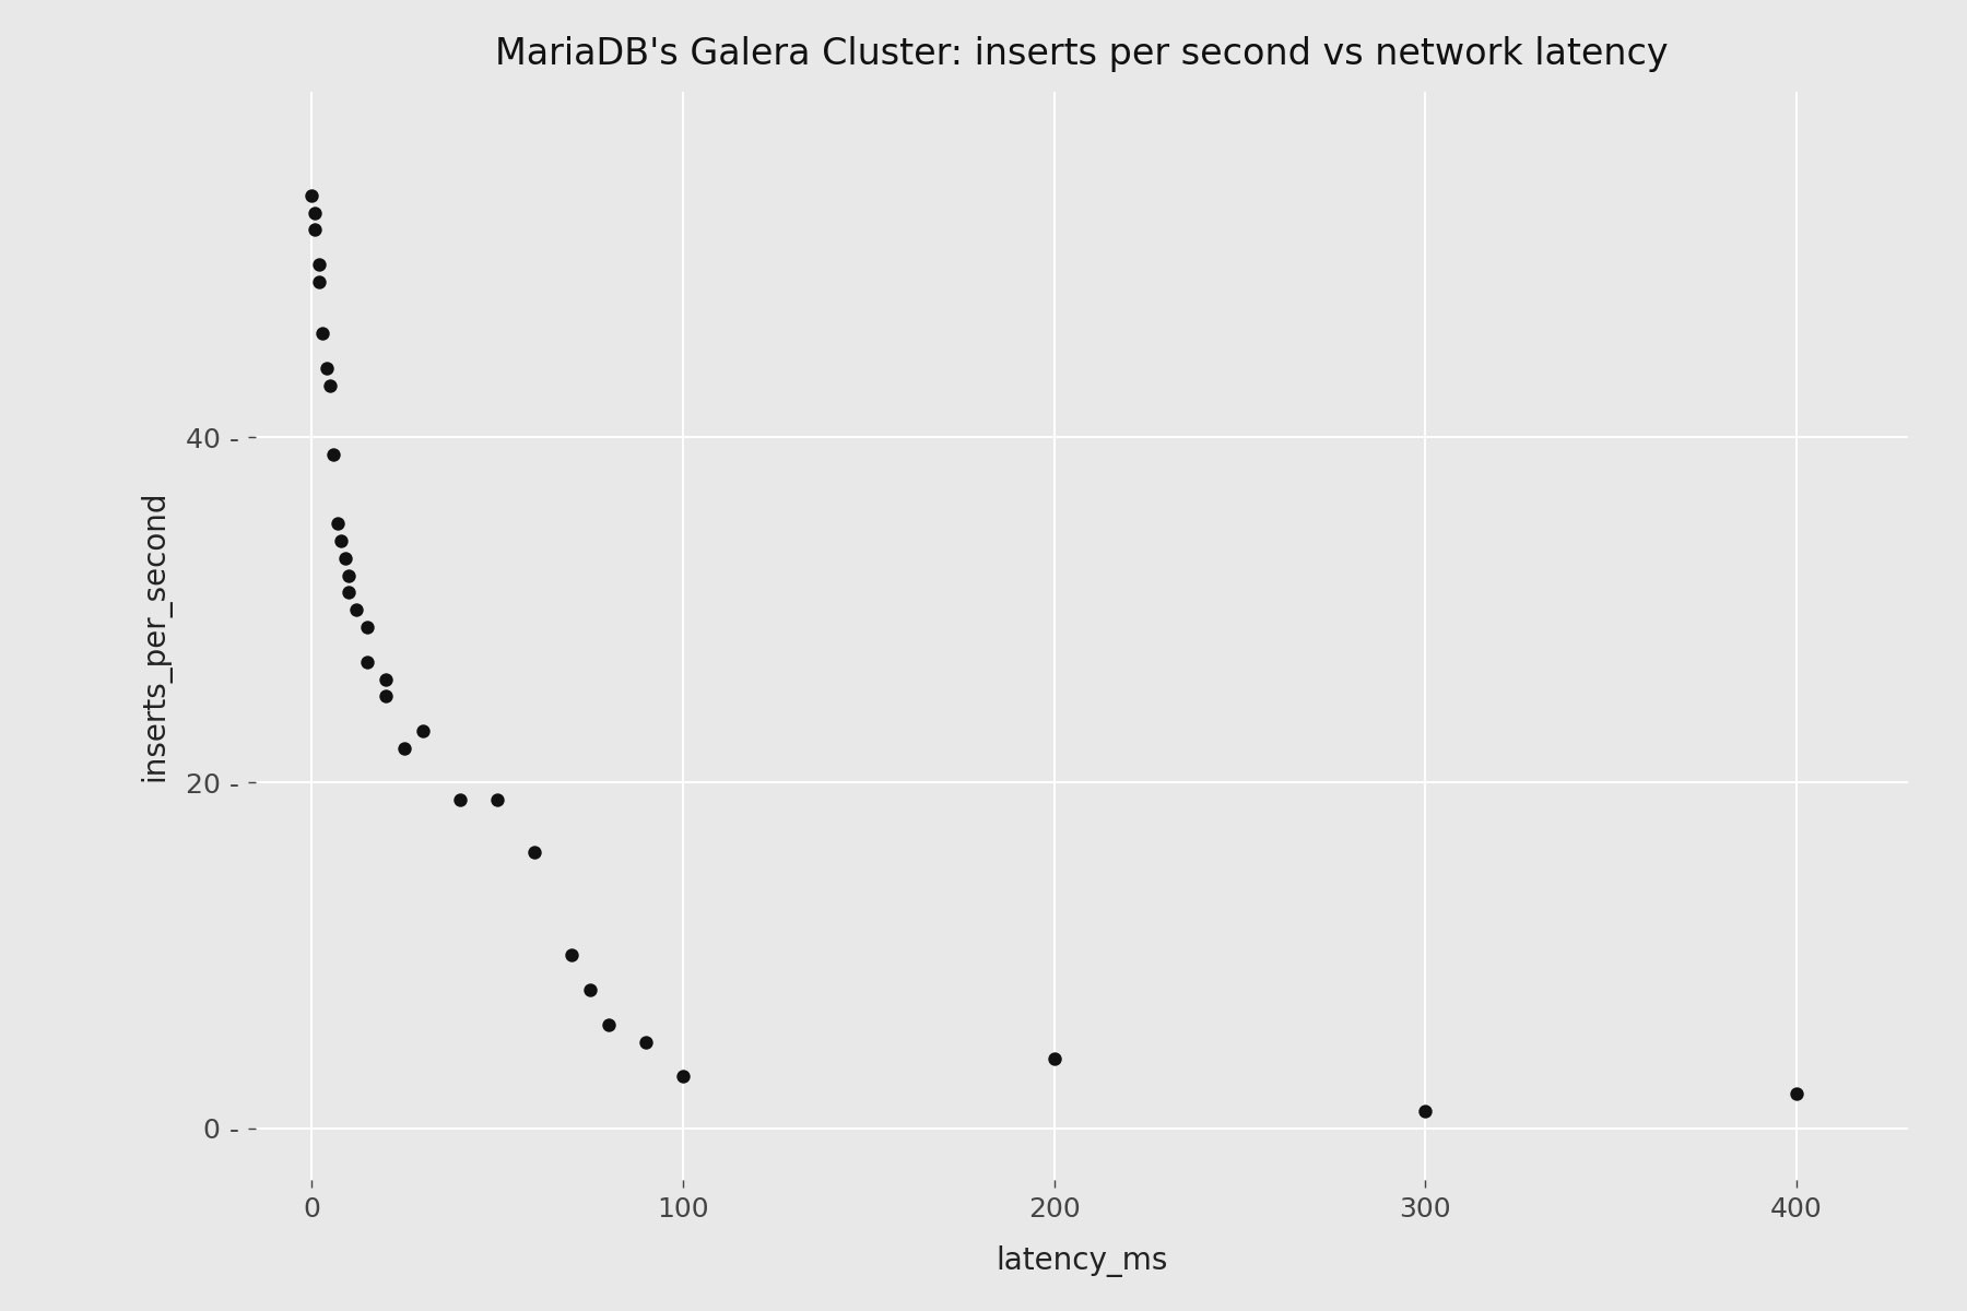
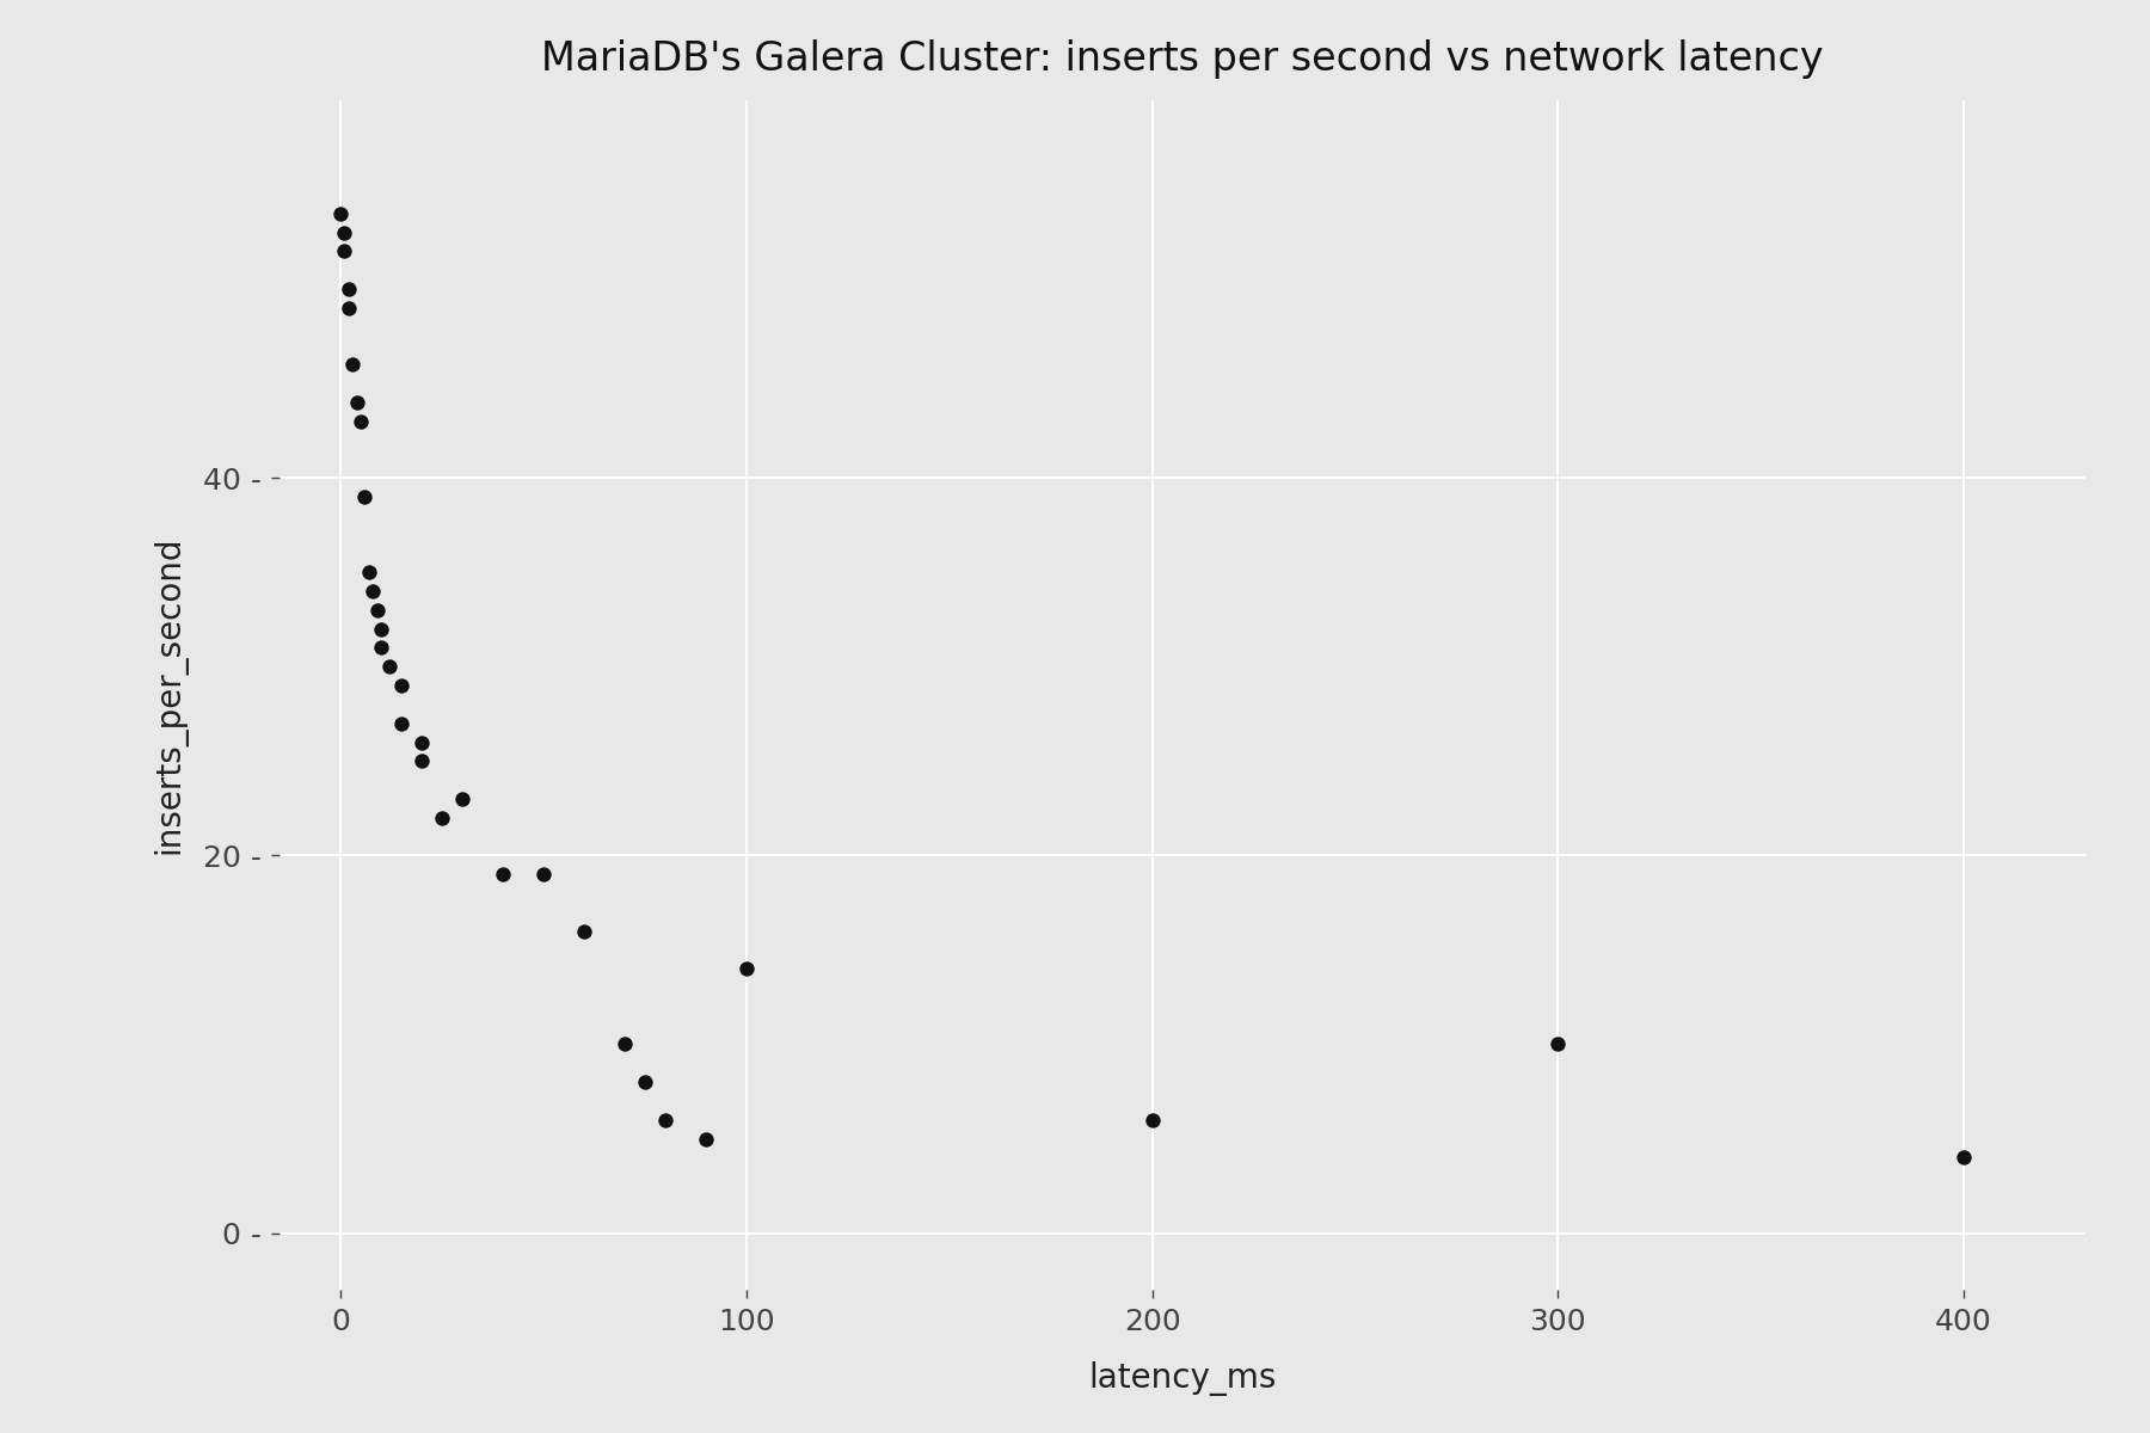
100: 3 - -> 14 -
200: 4 - -> 6 -
300: 1 - -> 10 -
400: 2 - -> 4 -
